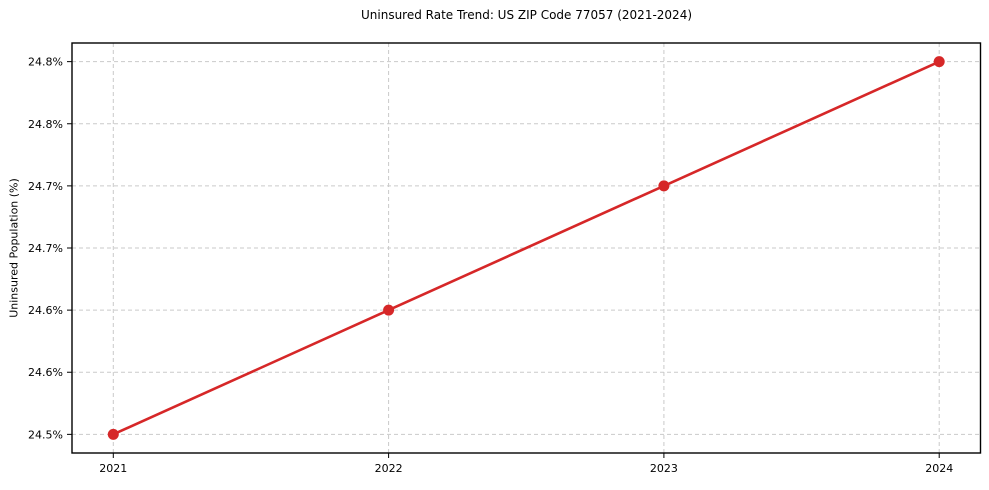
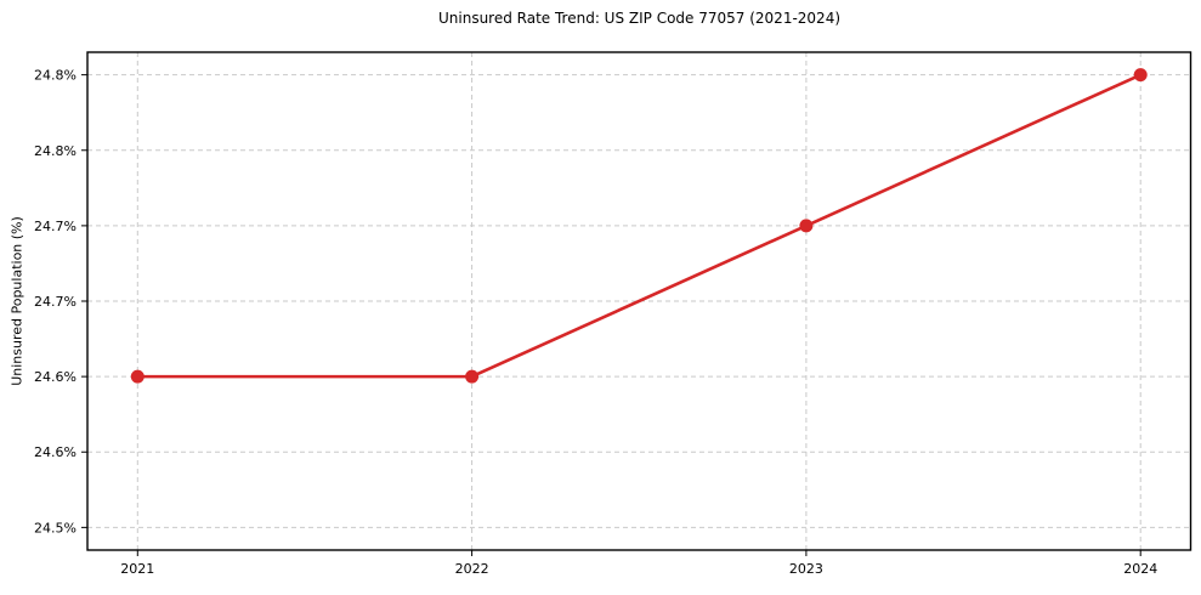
2021: 24.5% -> 24.6%
